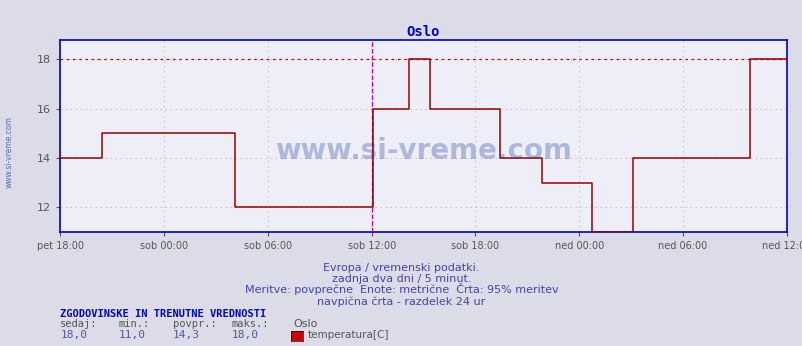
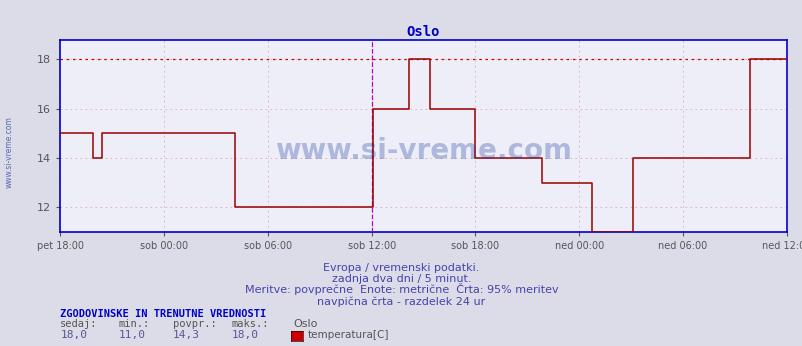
pet 18:00: 14 -> 15
sob 18:00: 16 -> 14
